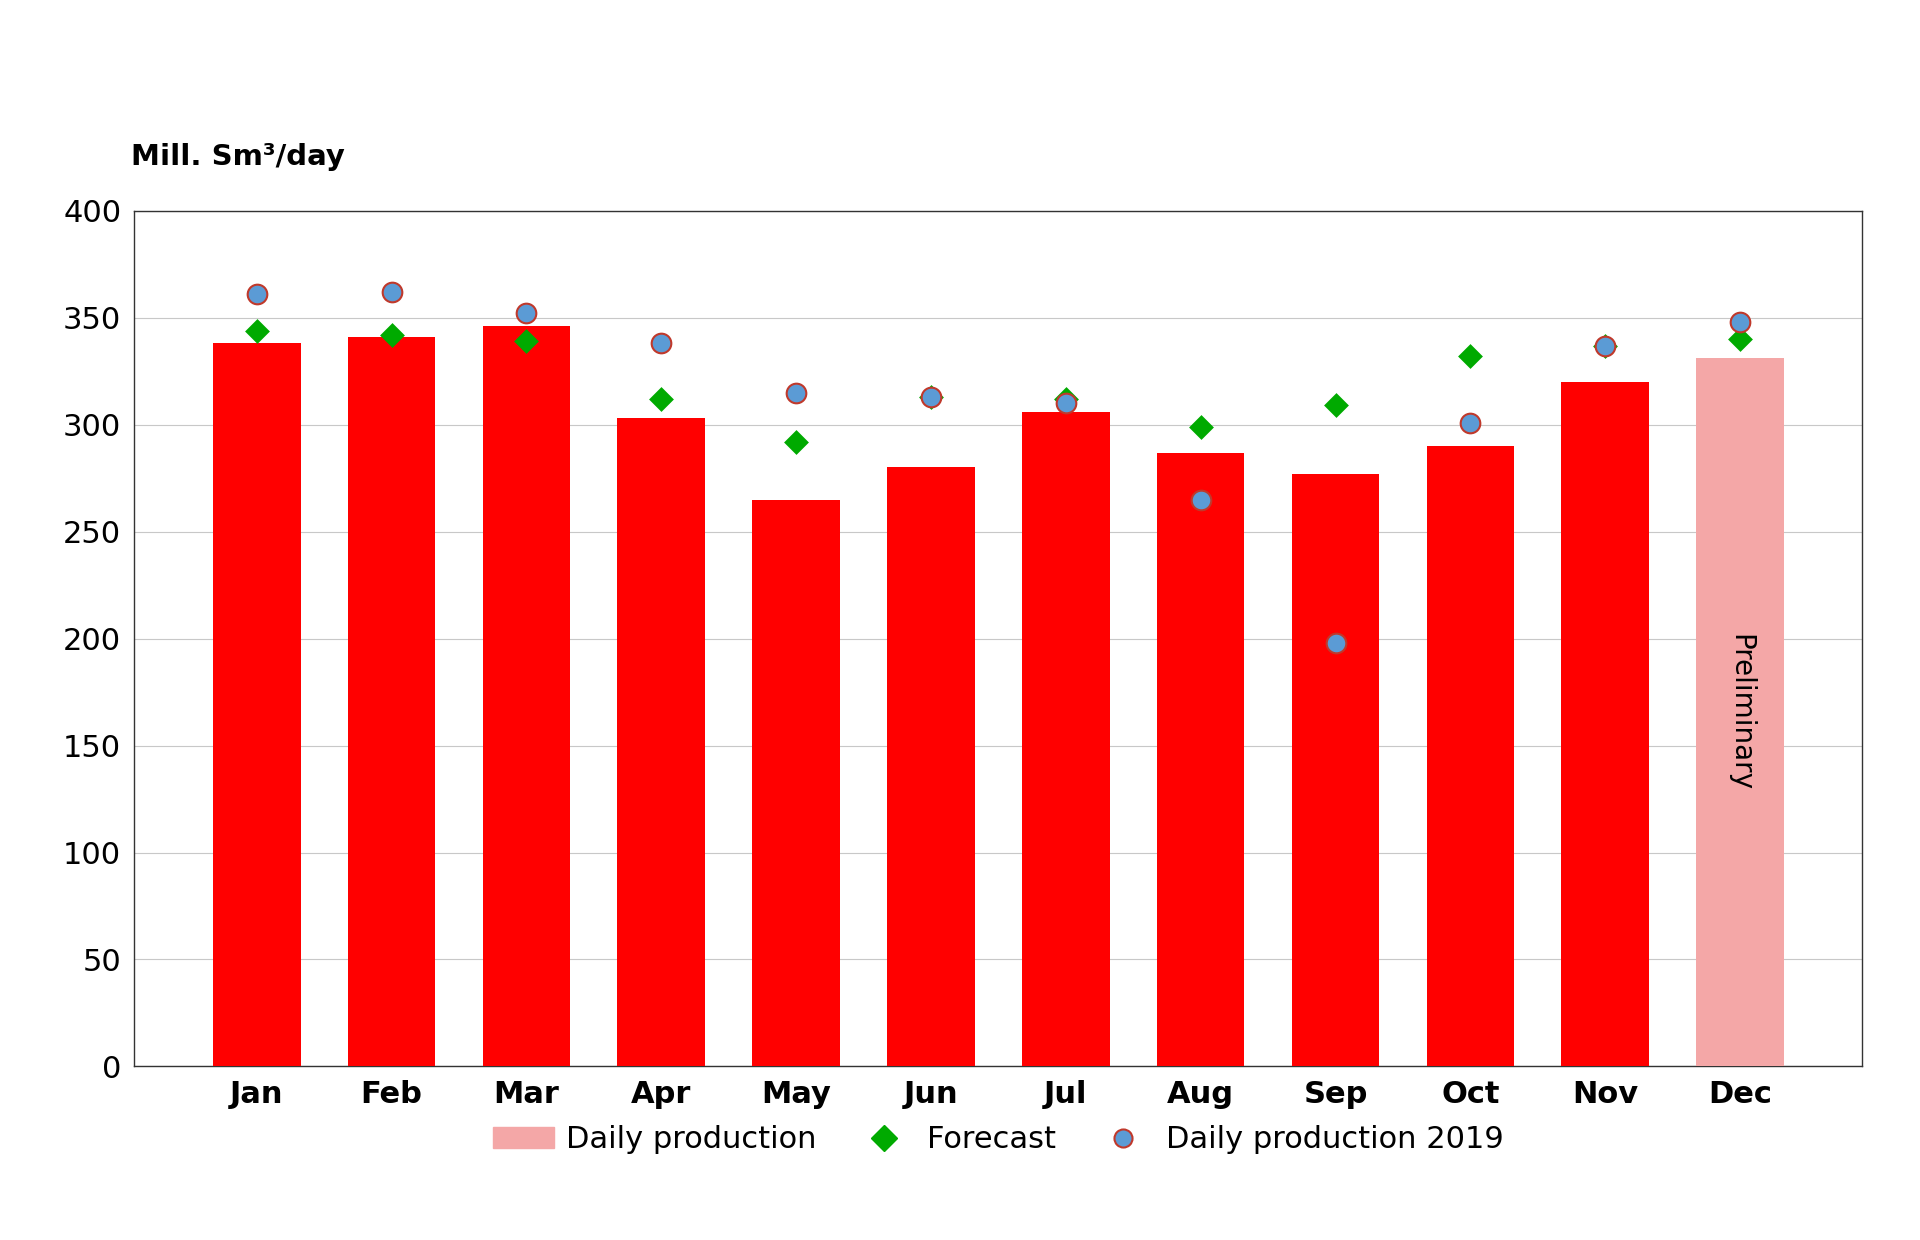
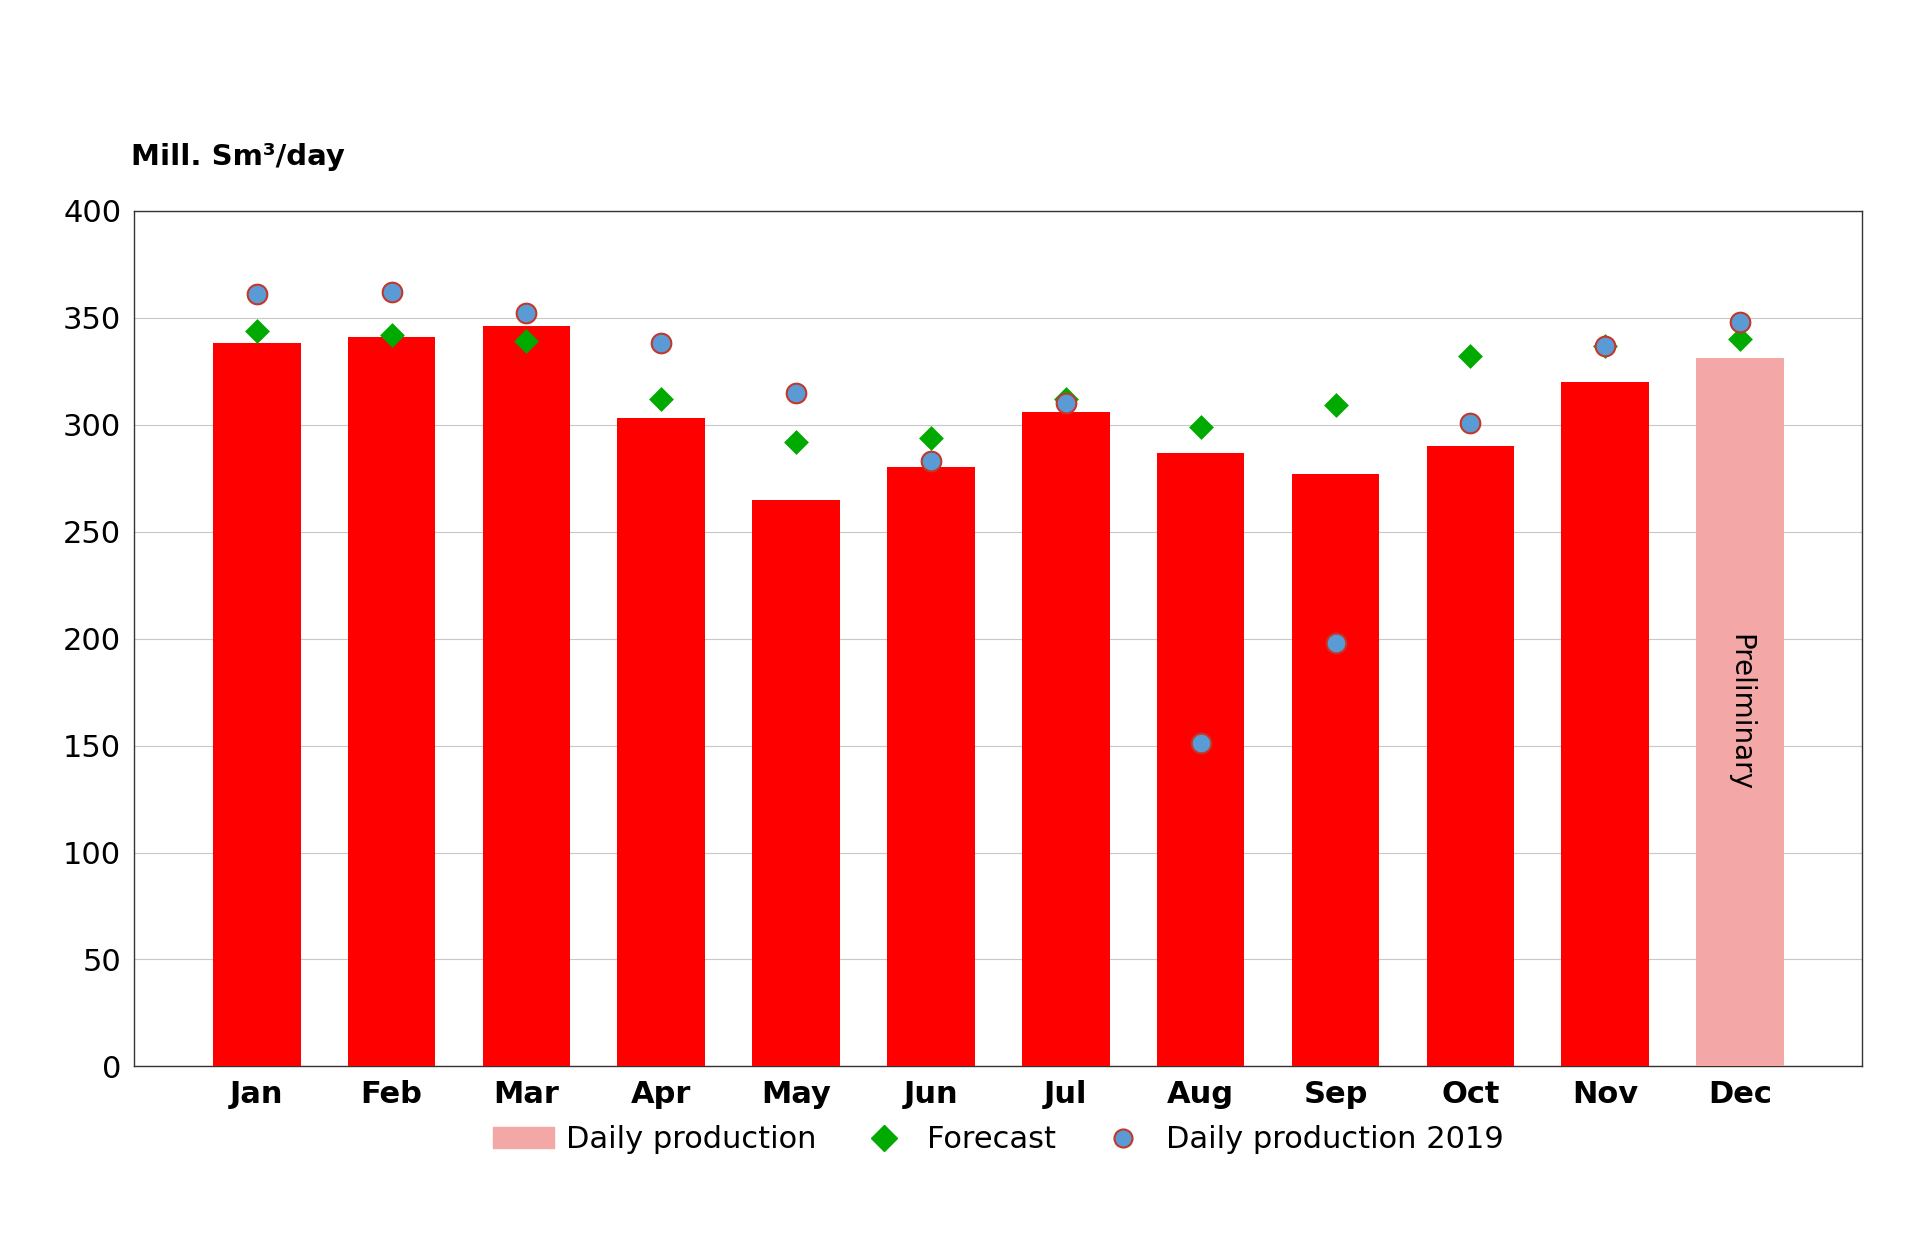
Forecast/Jun: 313 -> 294
Daily production 2019/Jun: 313 -> 283
Daily production 2019/Aug: 265 -> 151
